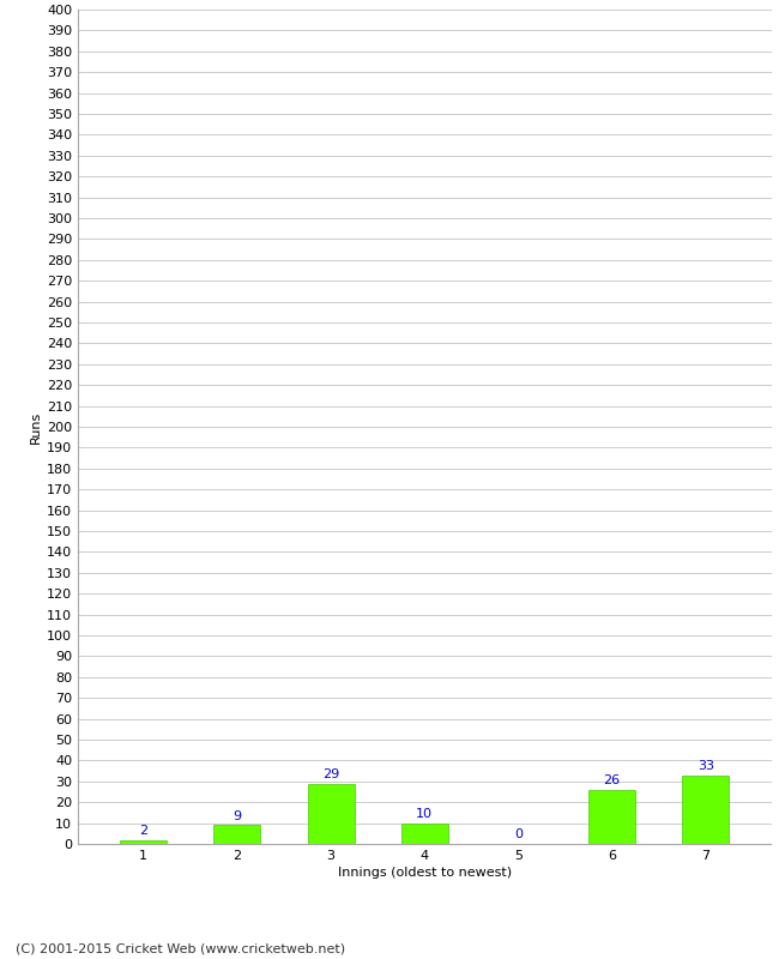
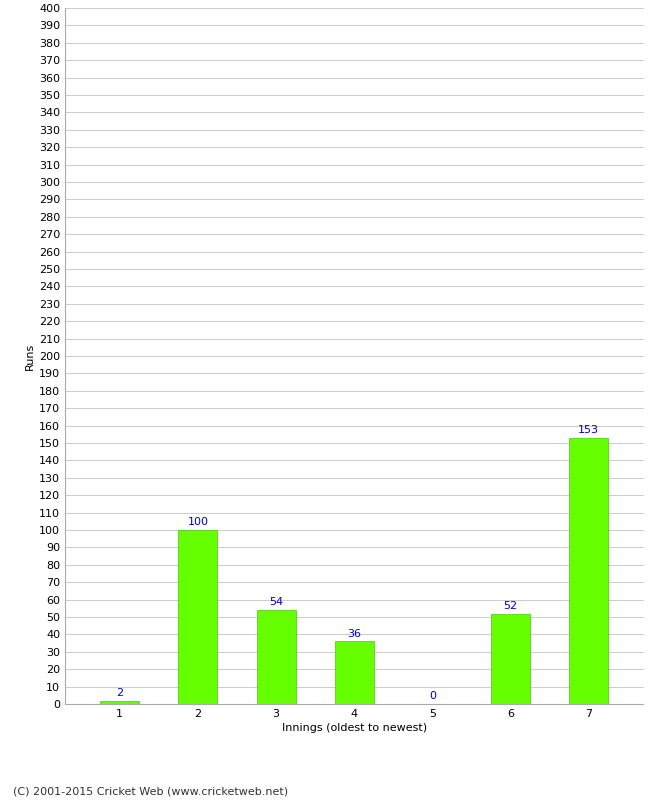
2: 9 -> 100
3: 29 -> 54
4: 10 -> 36
6: 26 -> 52
7: 33 -> 153
